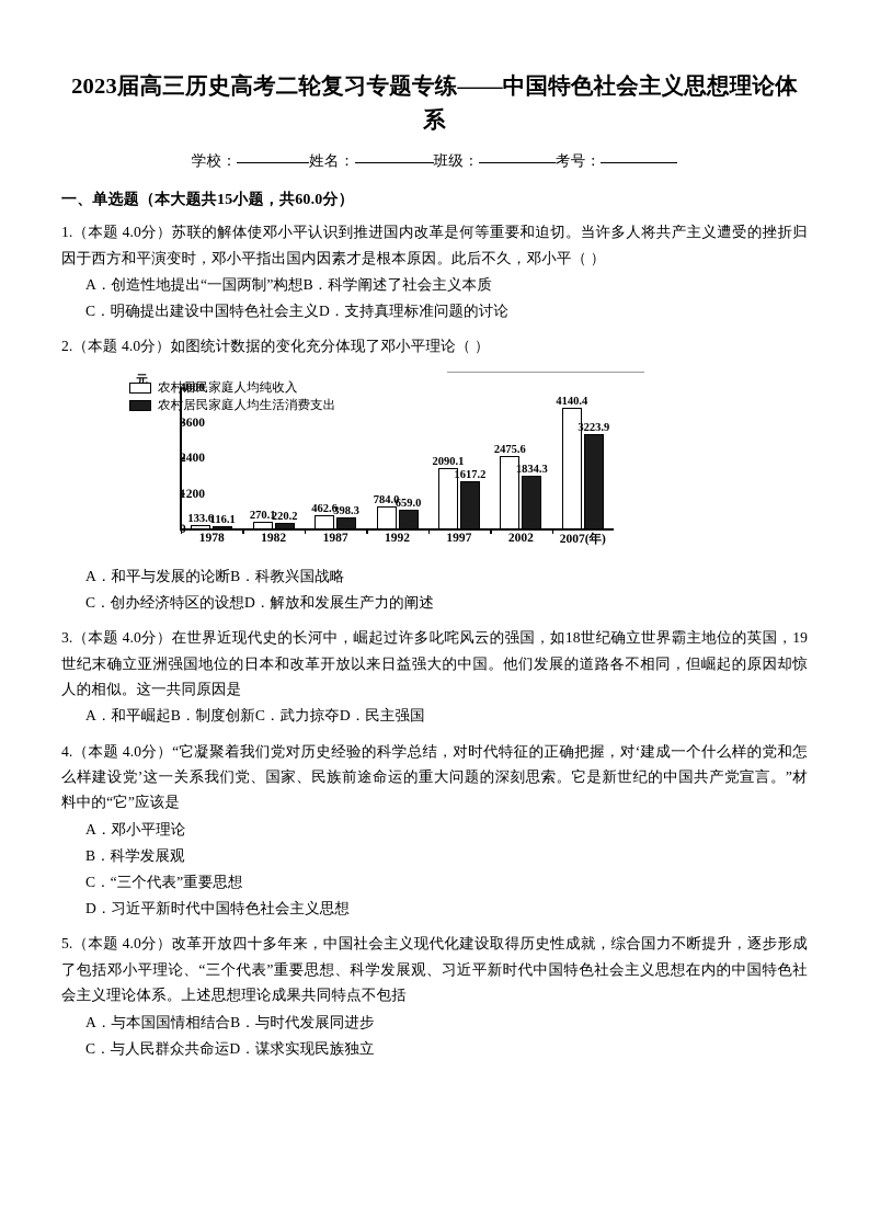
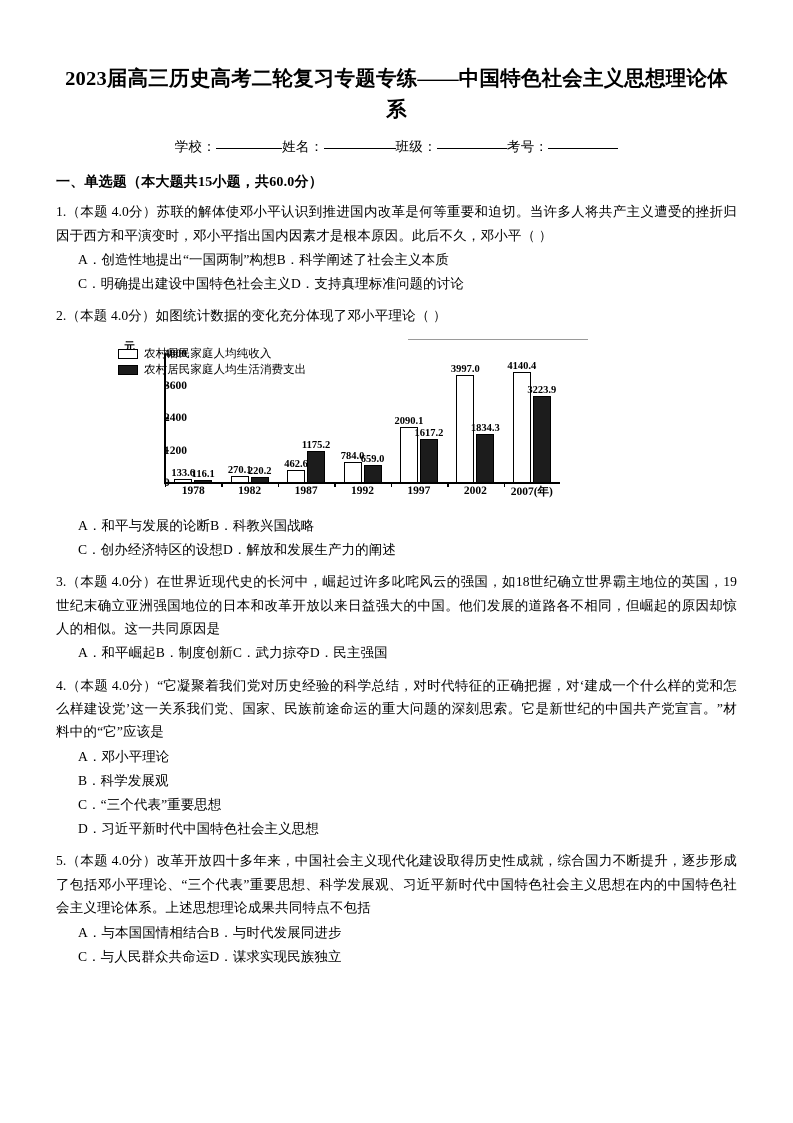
农村居民家庭人均生活消费支出/1987: 398.3 -> 1175.2
农村居民家庭人均纯收入/2002: 2475.6 -> 3997.0
